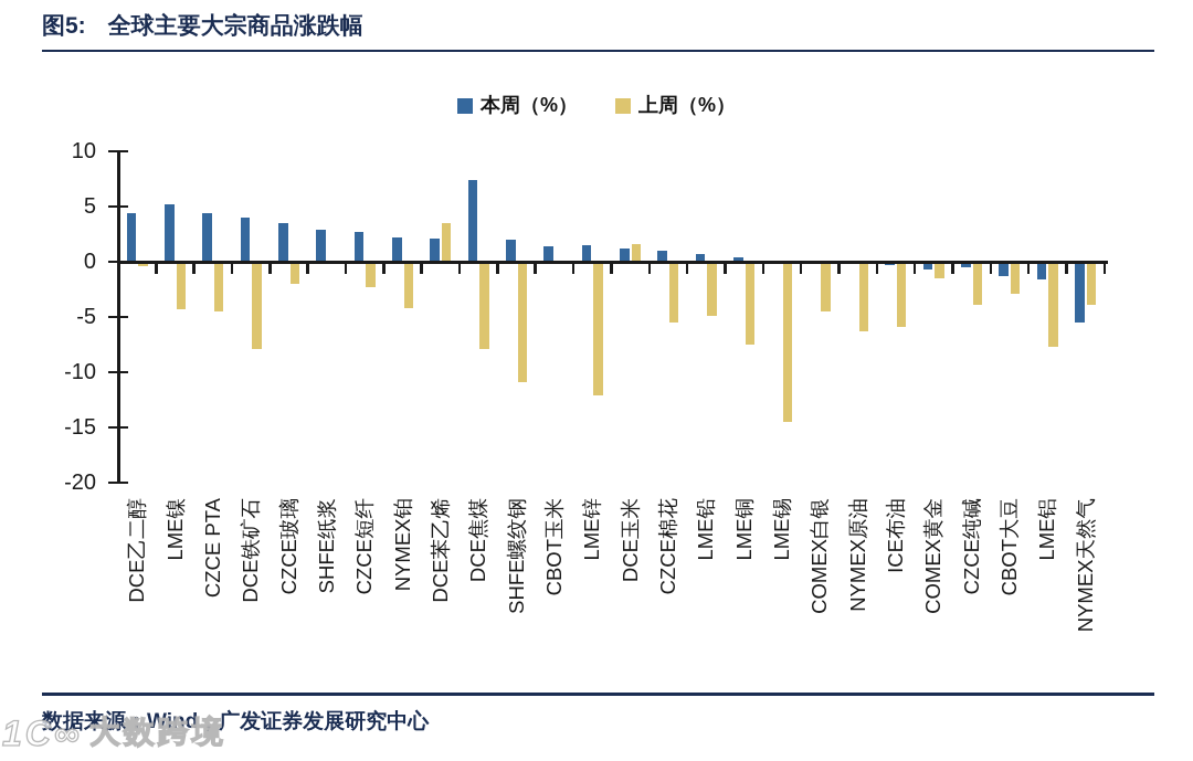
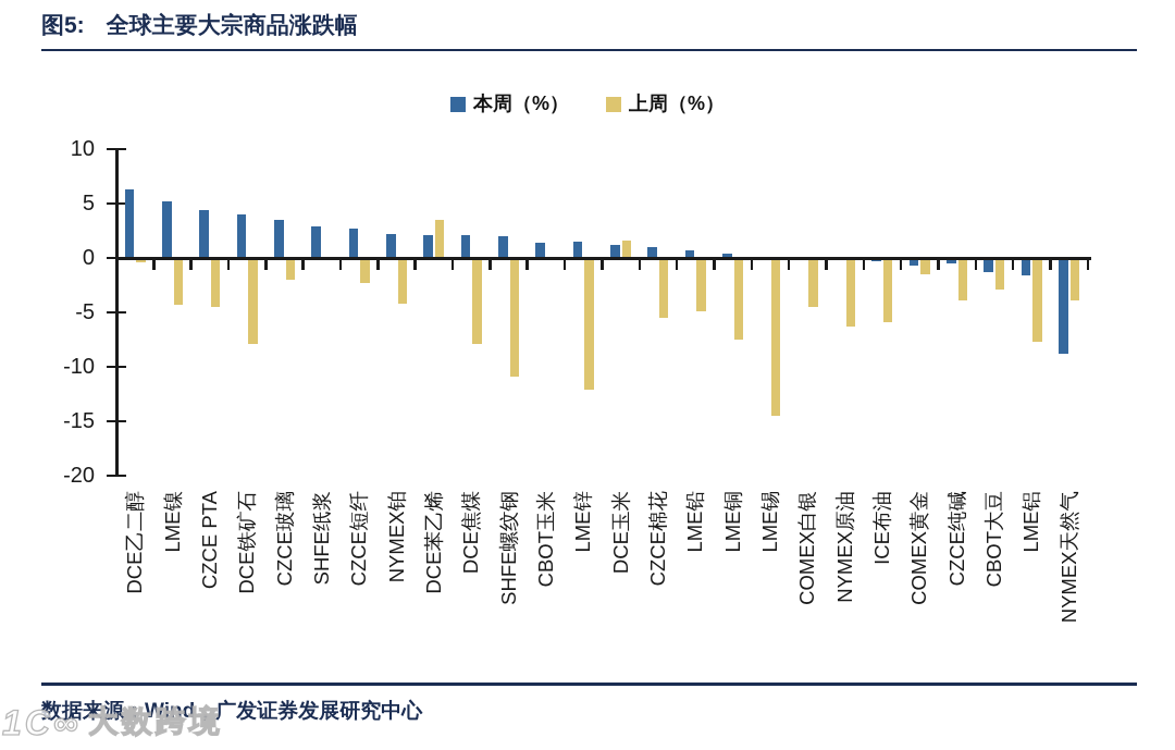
本周（%）/DCE乙二醇: 4.4 -> 6.3
本周（%）/DCE焦煤: 7.4 -> 2.1
本周（%）/NYMEX天然气: -5.5 -> -8.8
